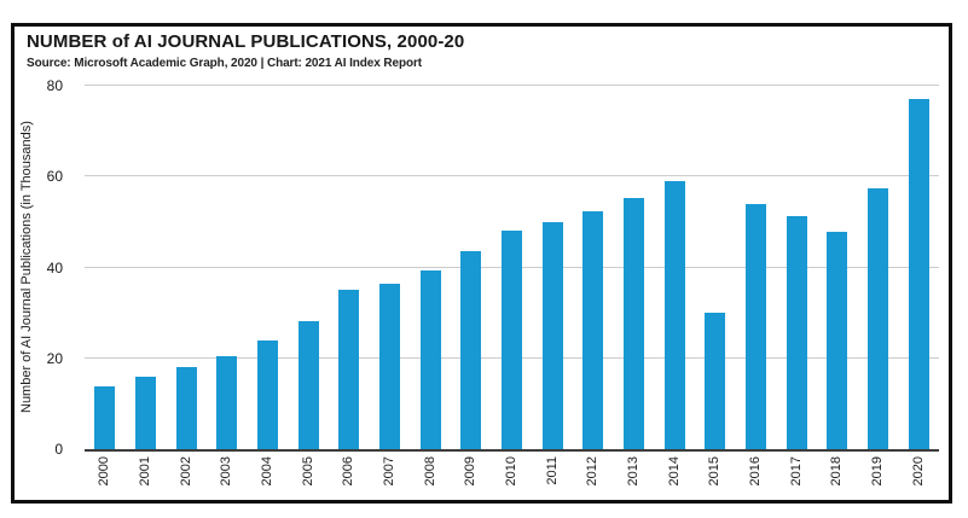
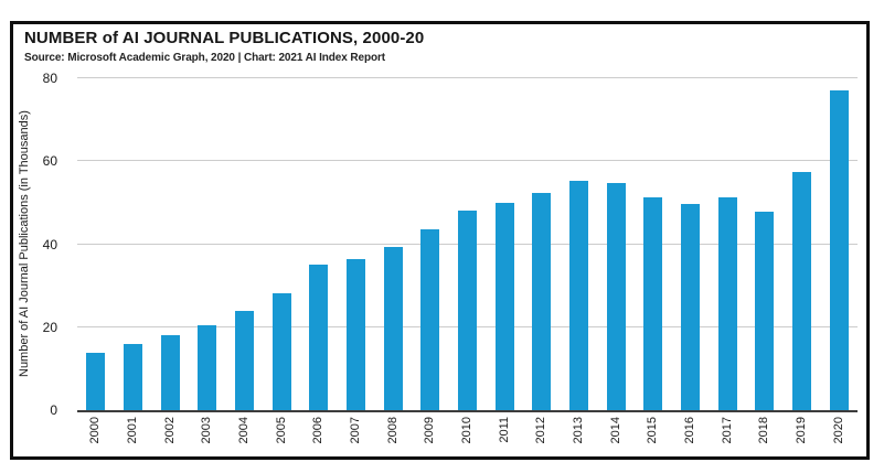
2014: 59 -> 55
2015: 30 -> 51
2016: 54 -> 50
